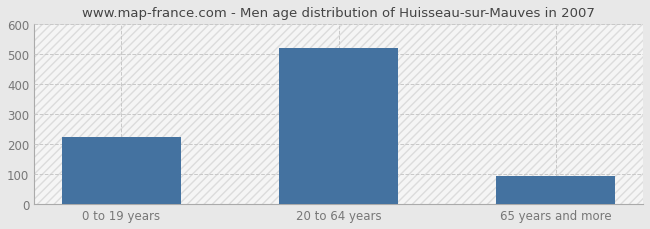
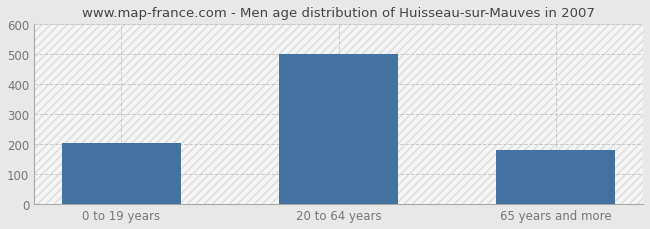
0 to 19 years: 225 -> 205
20 to 64 years: 520 -> 500
65 years and more: 95 -> 180
